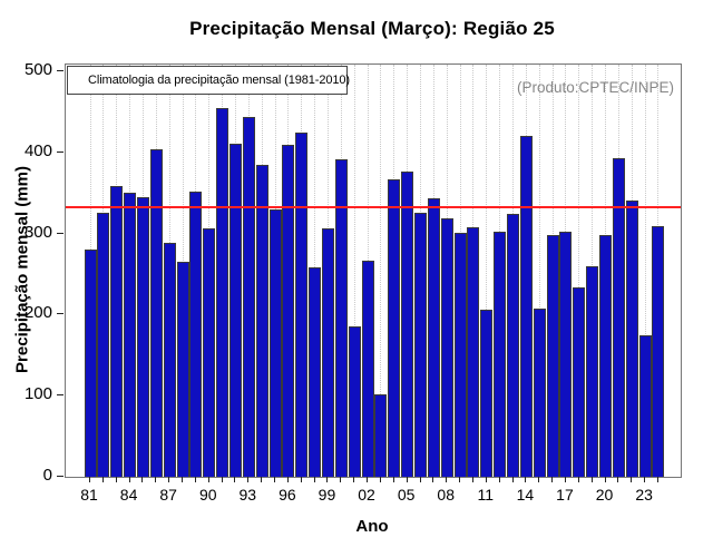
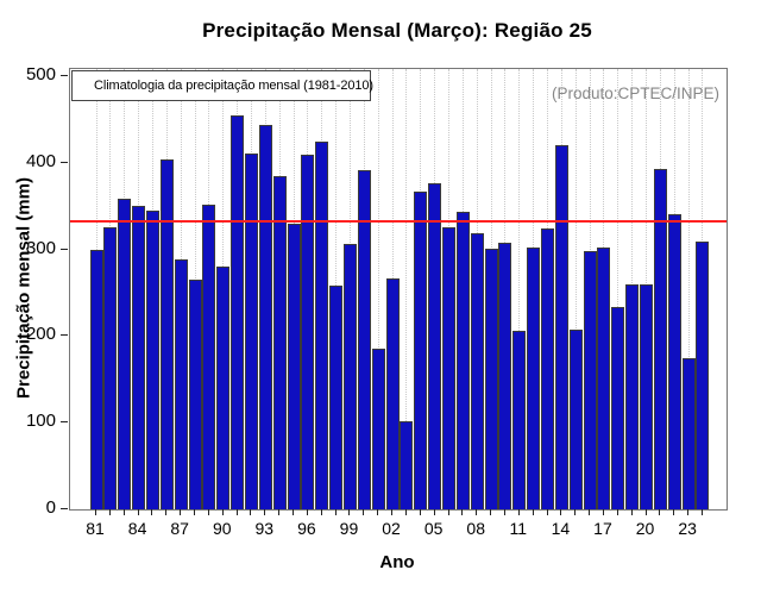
81: 280 -> 300
90: 310 -> 280
20: 300 -> 260
